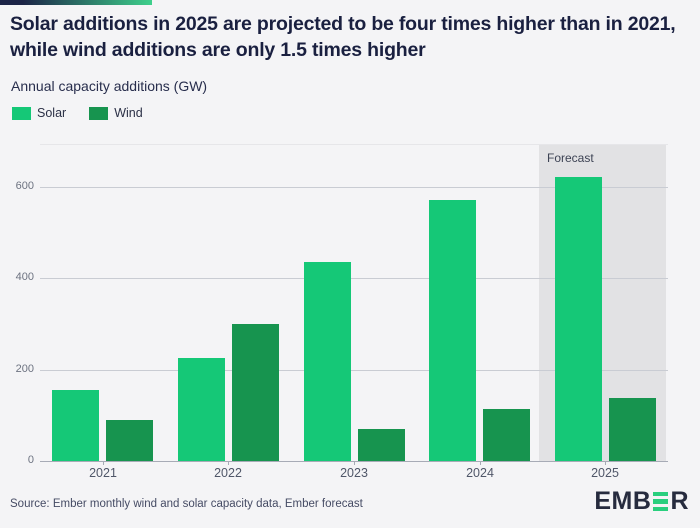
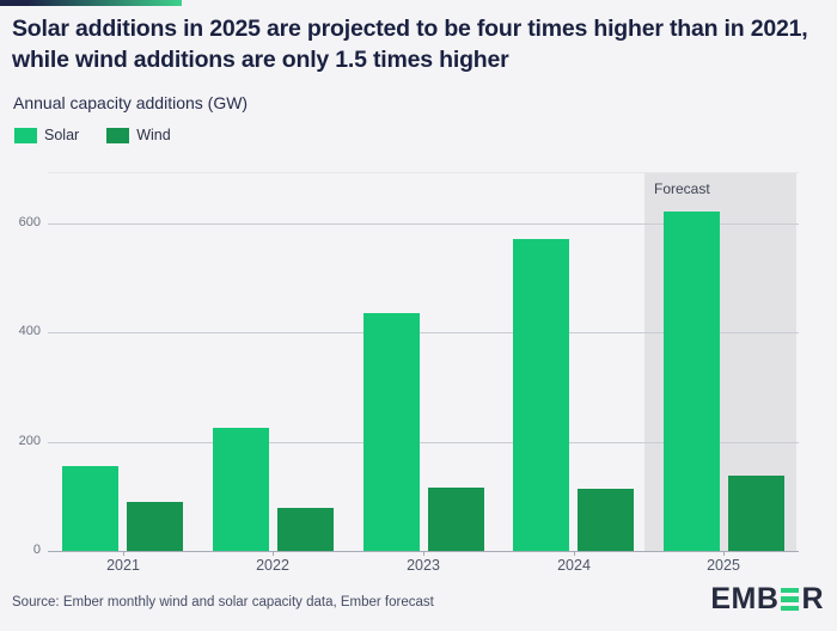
Wind/2022: 300 -> 80
Wind/2023: 70 -> 120
